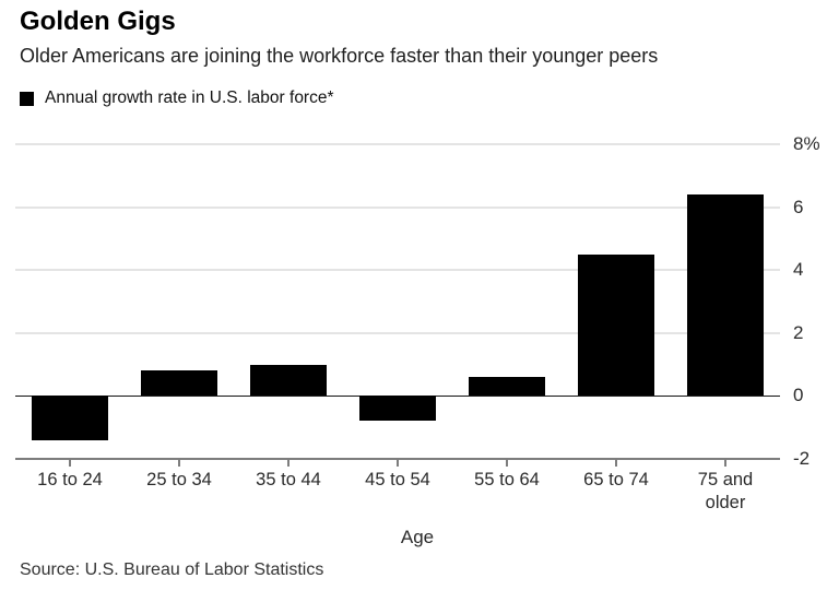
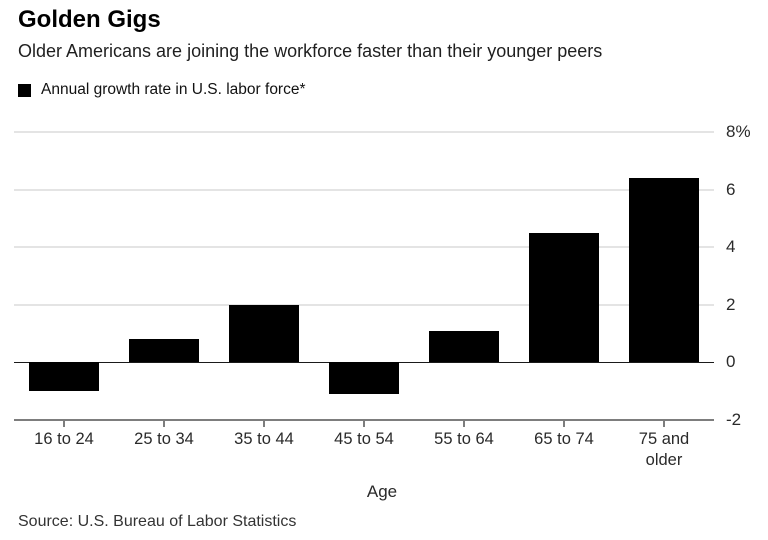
16 to 24: -1.4% -> -1.0%
35 to 44: 1.0% -> 2.0%
45 to 54: -0.8% -> -1.1%
55 to 64: 0.6% -> 1.1%
